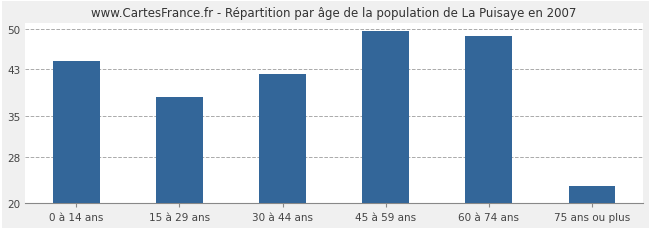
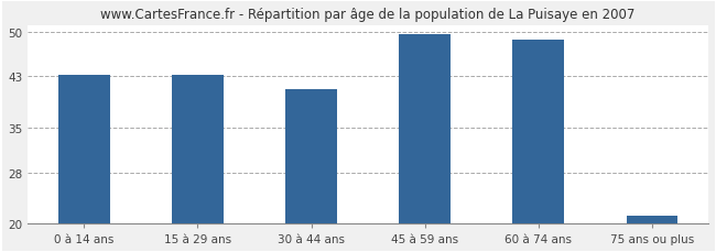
0 à 14 ans: 44.4 -> 43.2
15 à 29 ans: 38.2 -> 43.2
30 à 44 ans: 42.2 -> 41.0
75 ans ou plus: 23.0 -> 21.2
